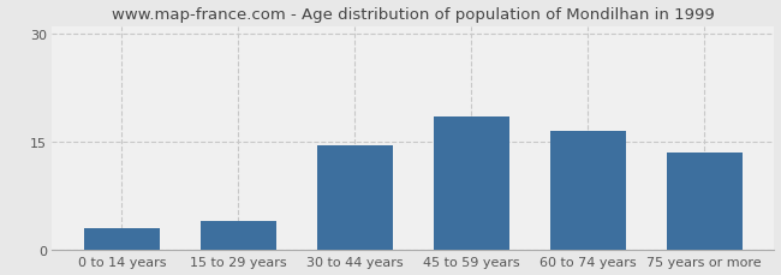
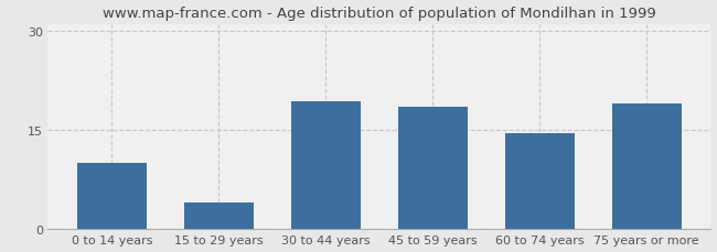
0 to 14 years: 3.0 -> 10.0
30 to 44 years: 14.5 -> 19.2
60 to 74 years: 16.5 -> 14.4
75 years or more: 13.5 -> 19.0
